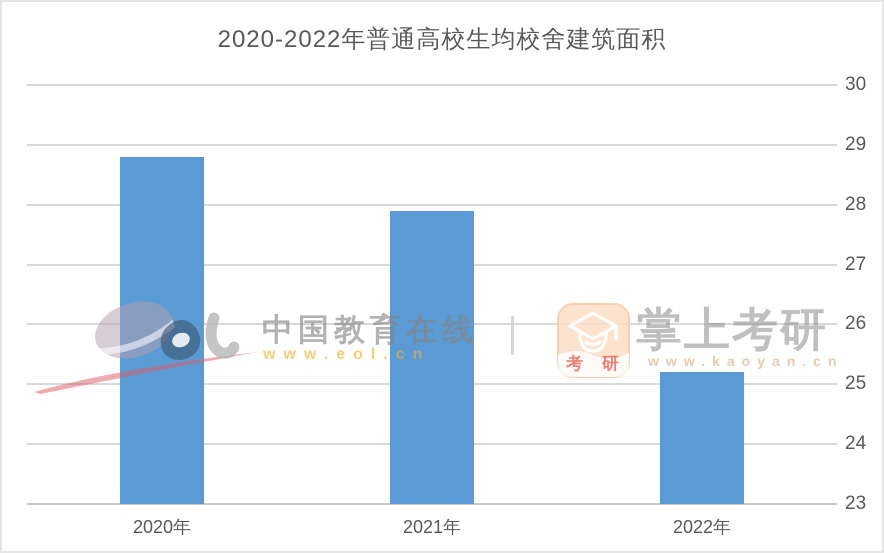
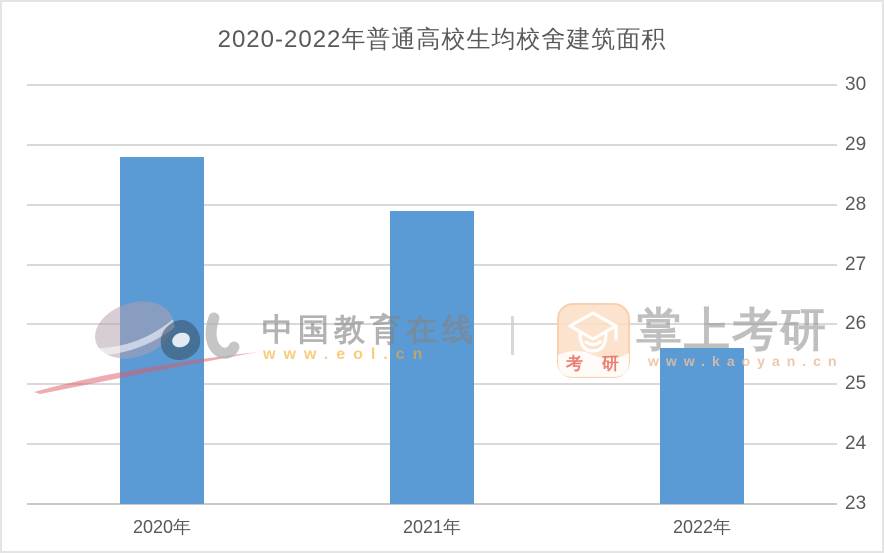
2022年: 25.2 -> 25.6
